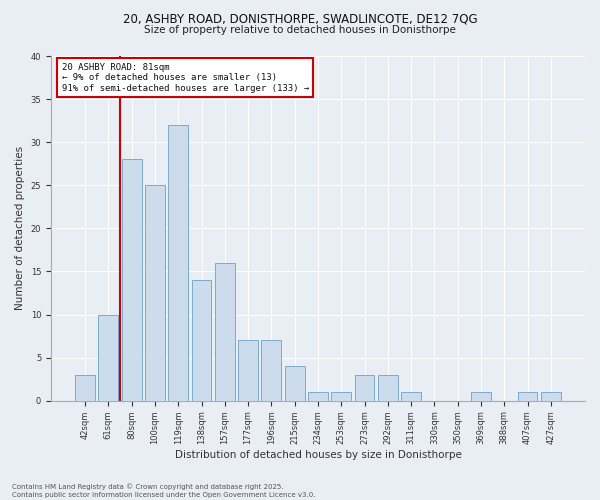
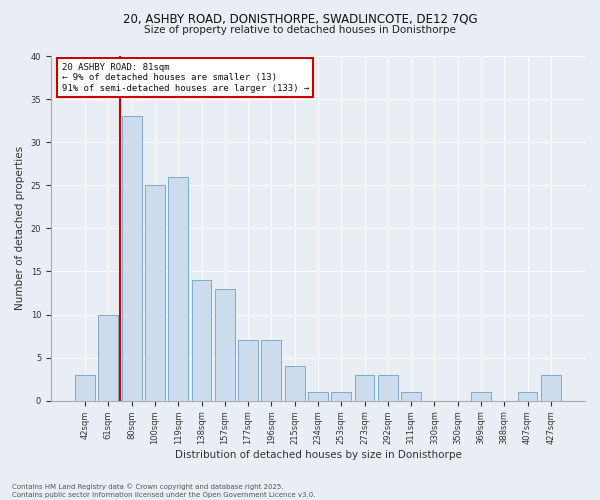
80sqm: 28 -> 33
119sqm: 32 -> 26
157sqm: 16 -> 13
427sqm: 1 -> 3
